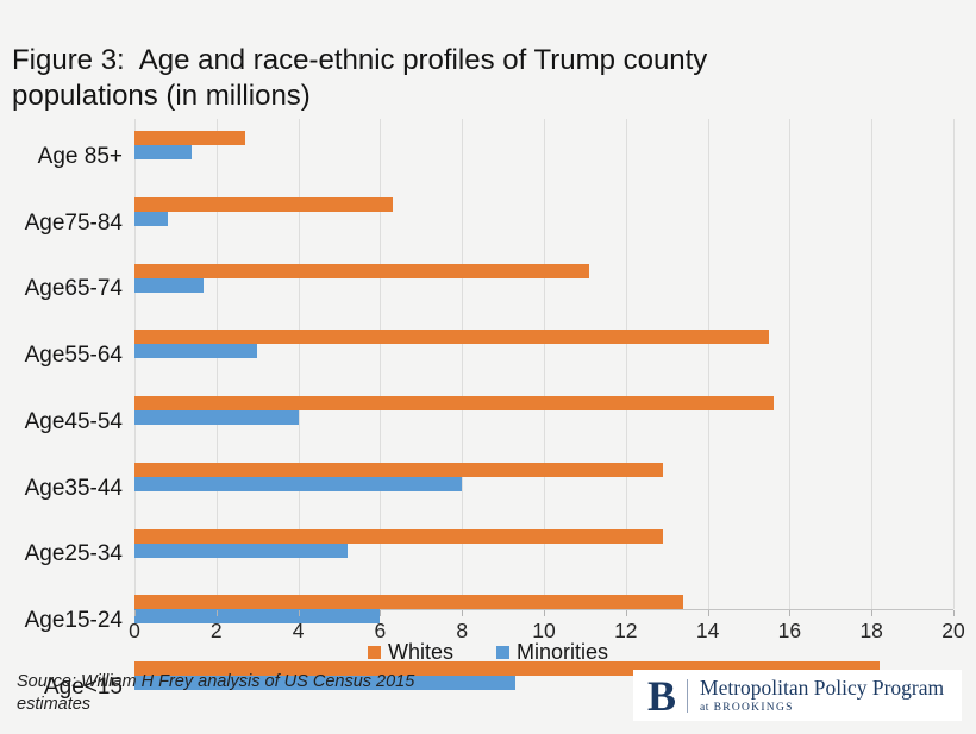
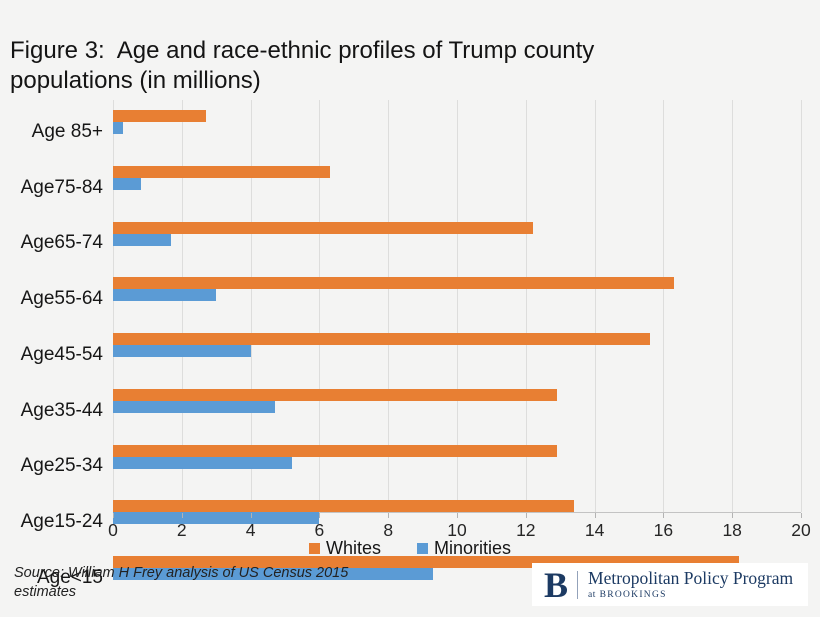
Minorities/Age 85+: 1.4 -> 0.3
Whites/Age65-74: 11.1 -> 12.2
Whites/Age55-64: 15.5 -> 16.3
Minorities/Age35-44: 8.0 -> 4.7
